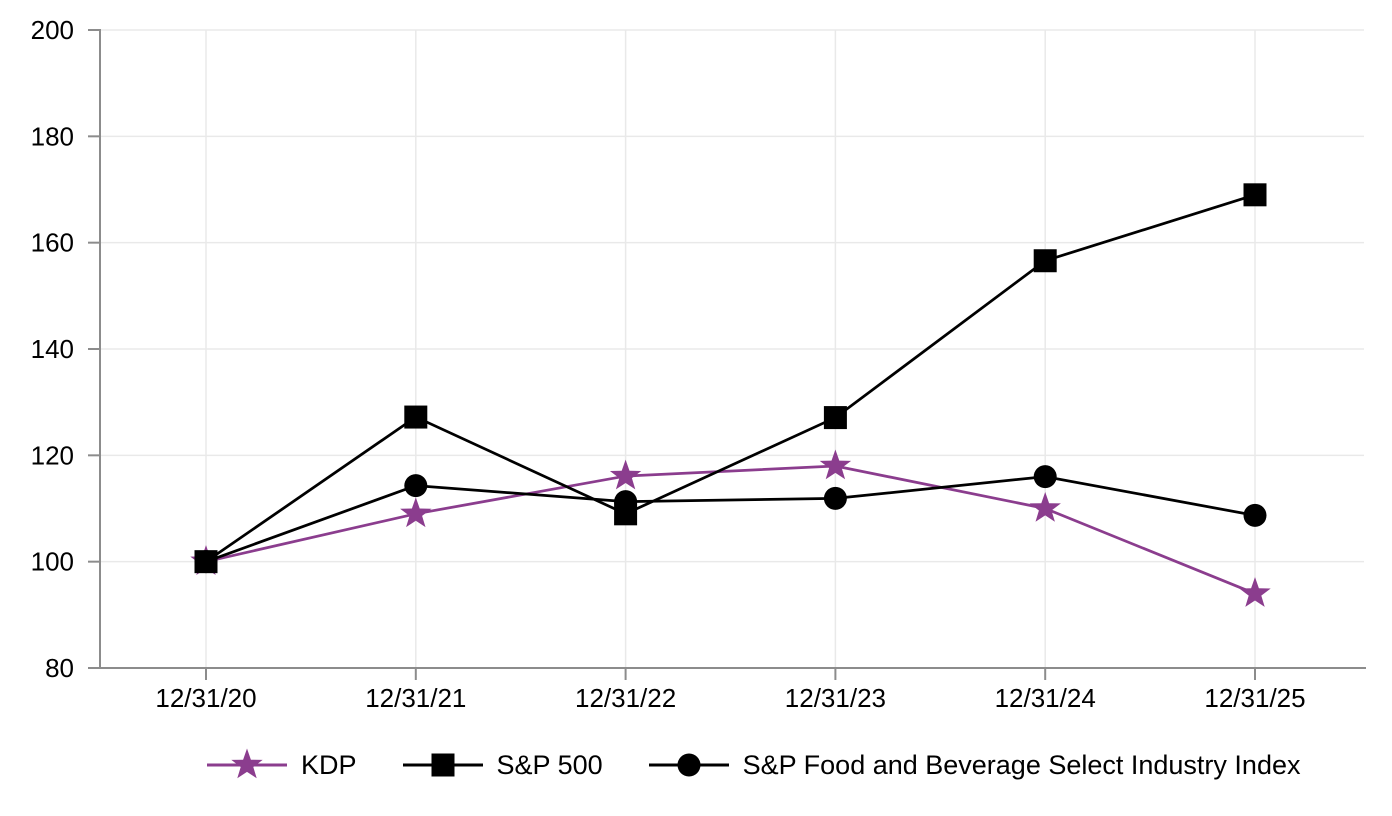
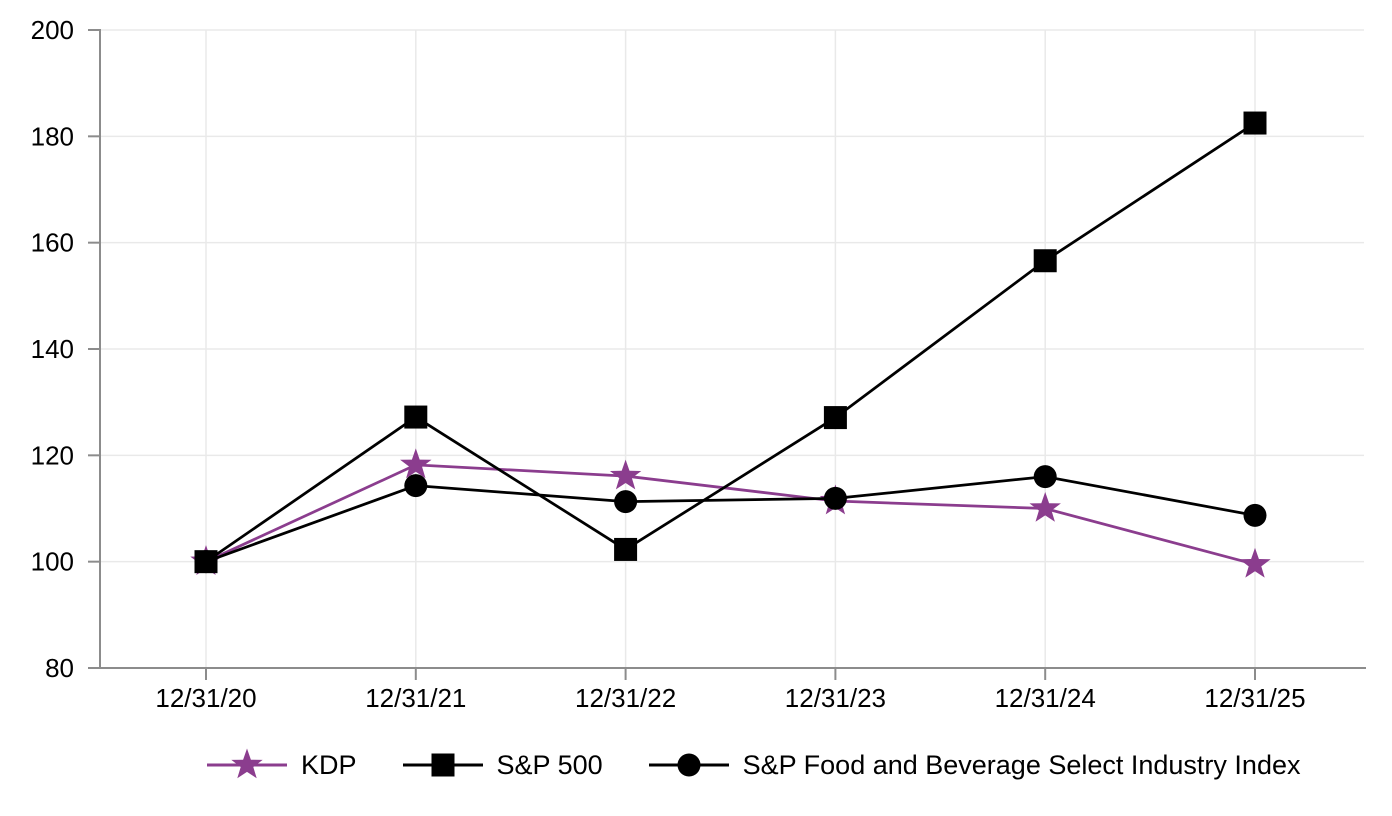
KDP/12/31/21: 109 -> 118
S&P 500/12/31/22: 109 -> 102
KDP/12/31/23: 118 -> 111
KDP/12/31/25: 94 -> 100
S&P 500/12/31/25: 169 -> 182
